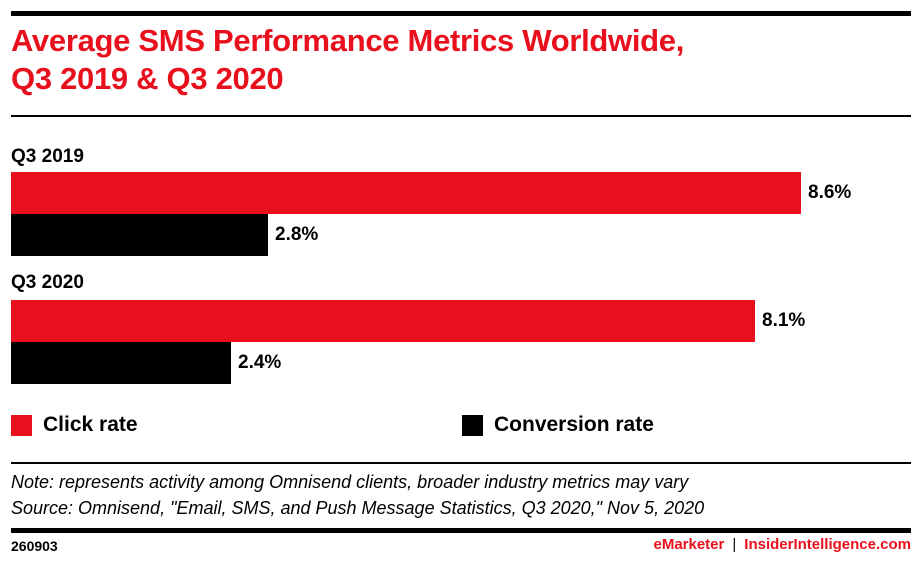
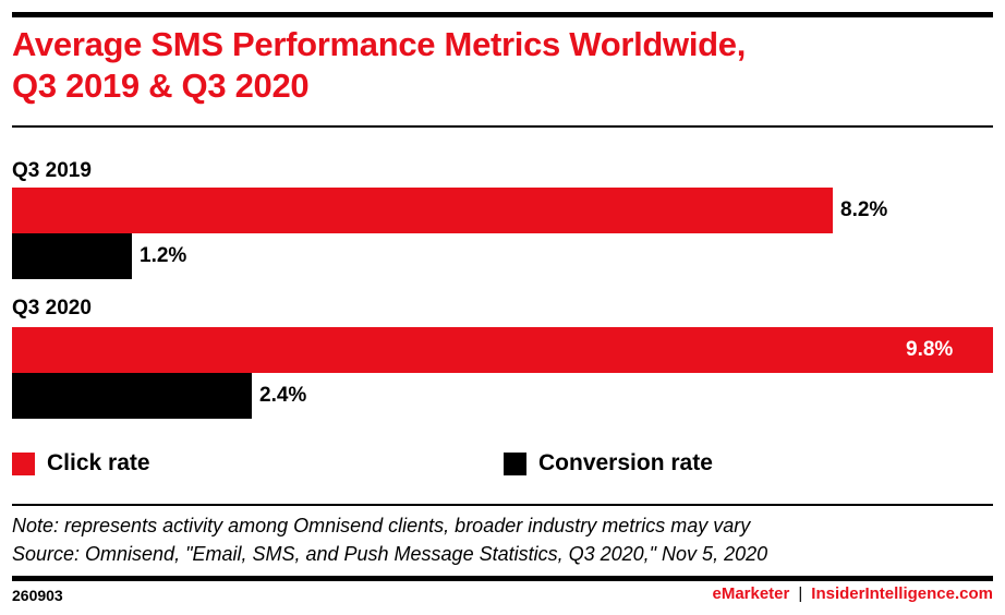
Click rate/Q3 2019: 8.6% -> 8.2%
Conversion rate/Q3 2019: 2.8% -> 1.2%
Click rate/Q3 2020: 8.1% -> 9.8%
